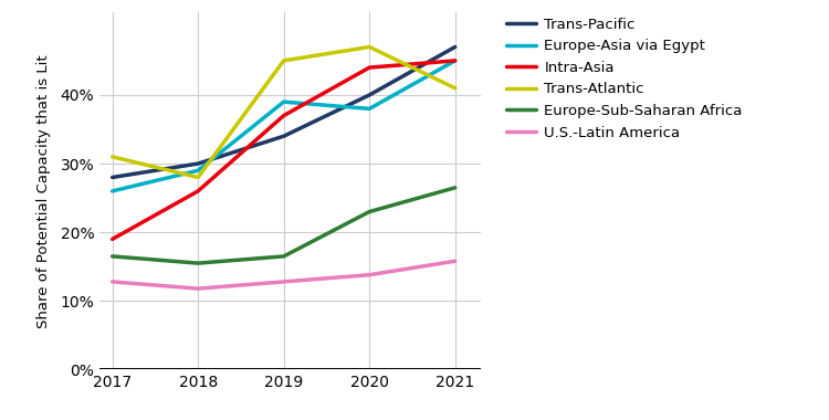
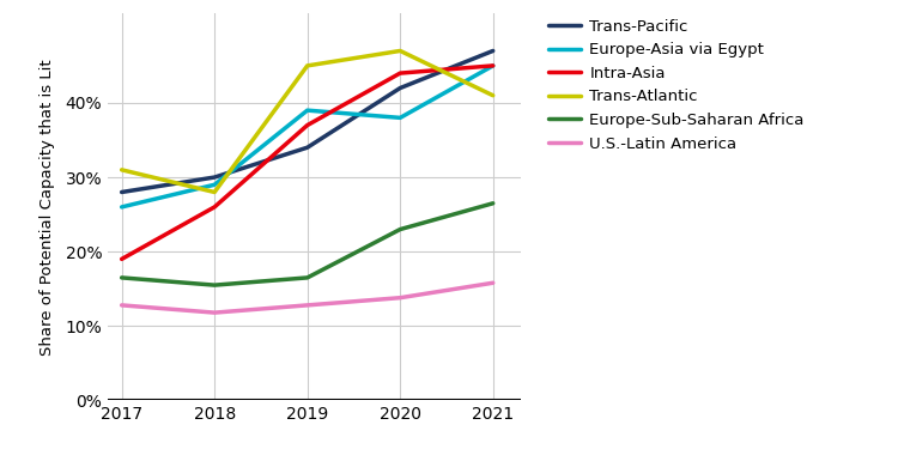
Trans-Pacific/2020: 40% -> 42%
